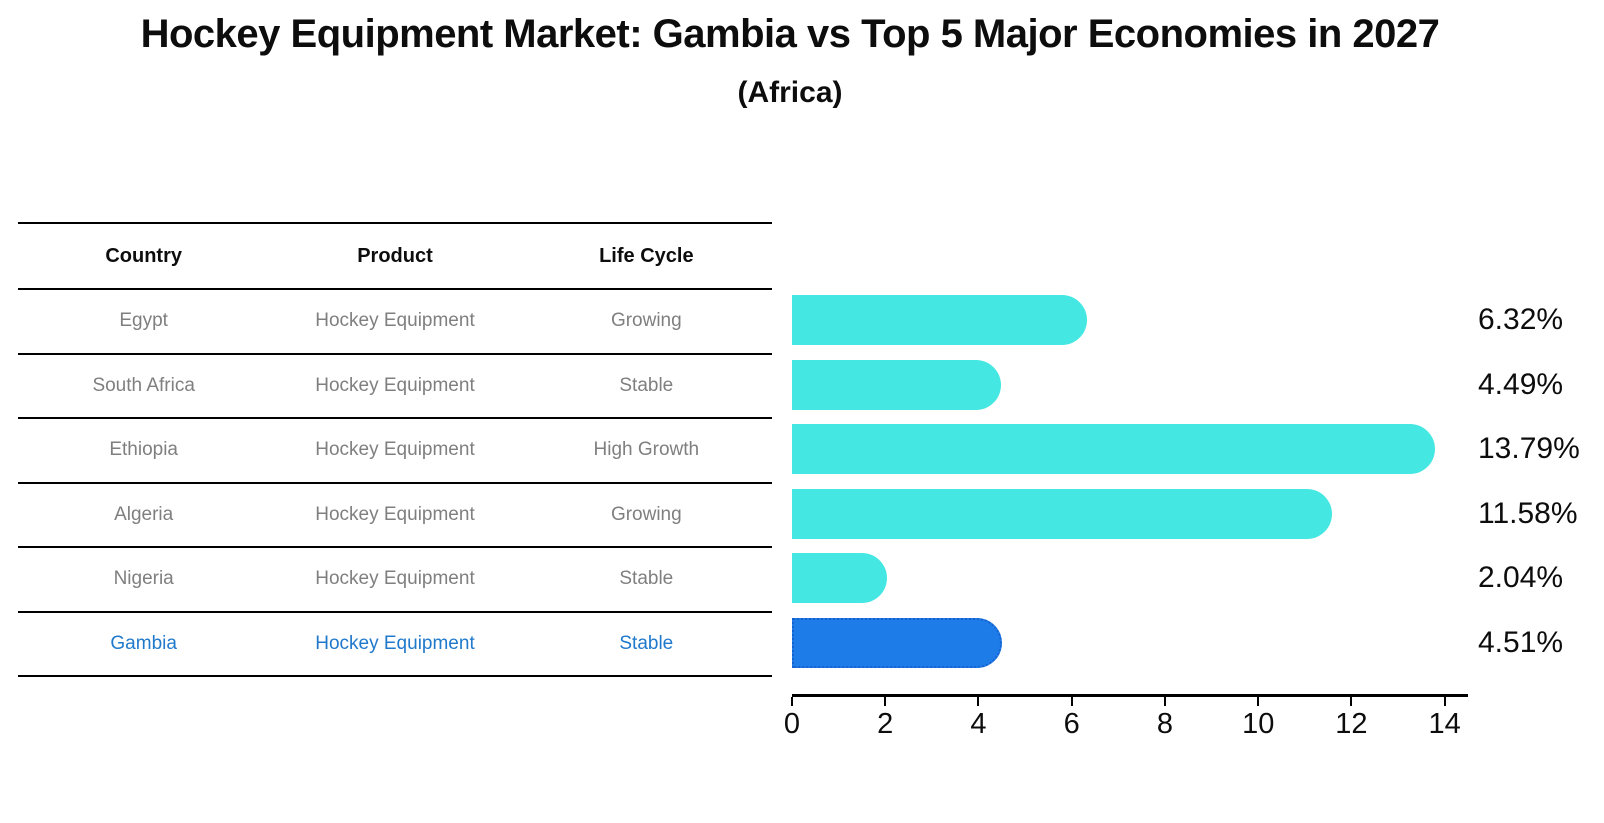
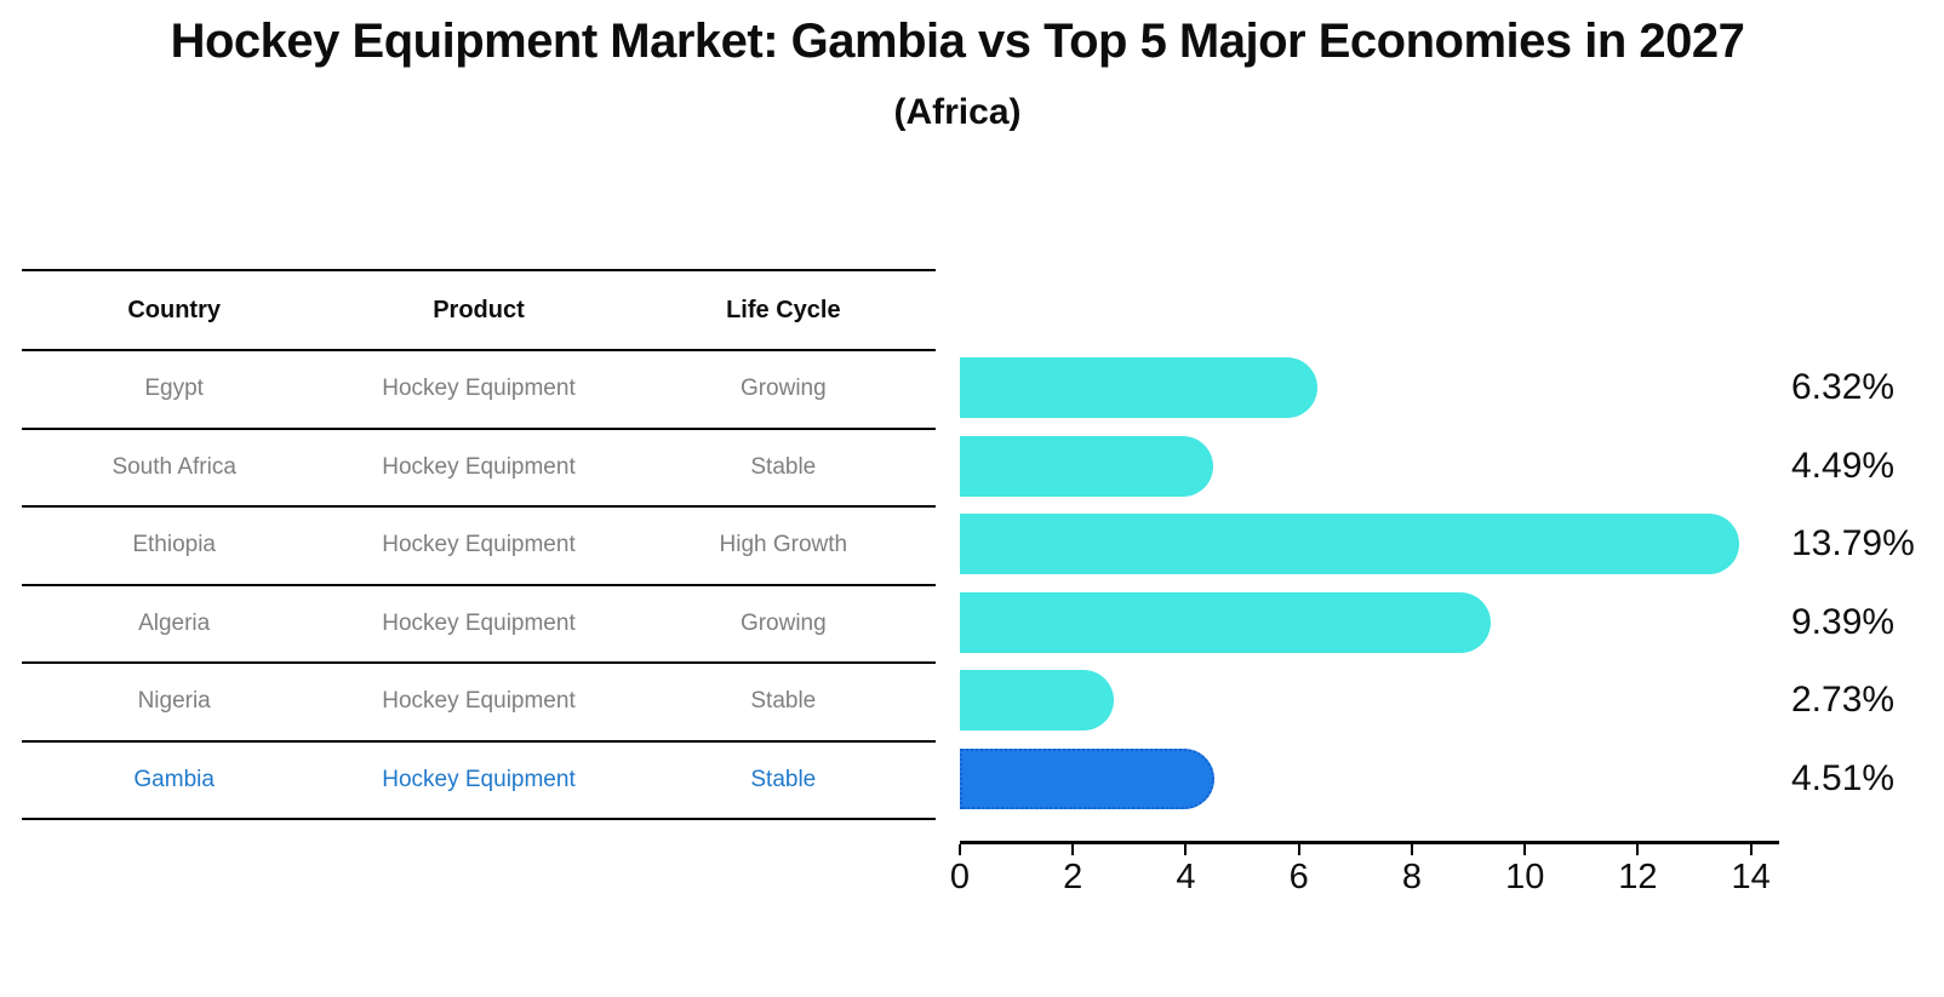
Algeria: 11.58% -> 9.39%
Nigeria: 2.04% -> 2.73%
